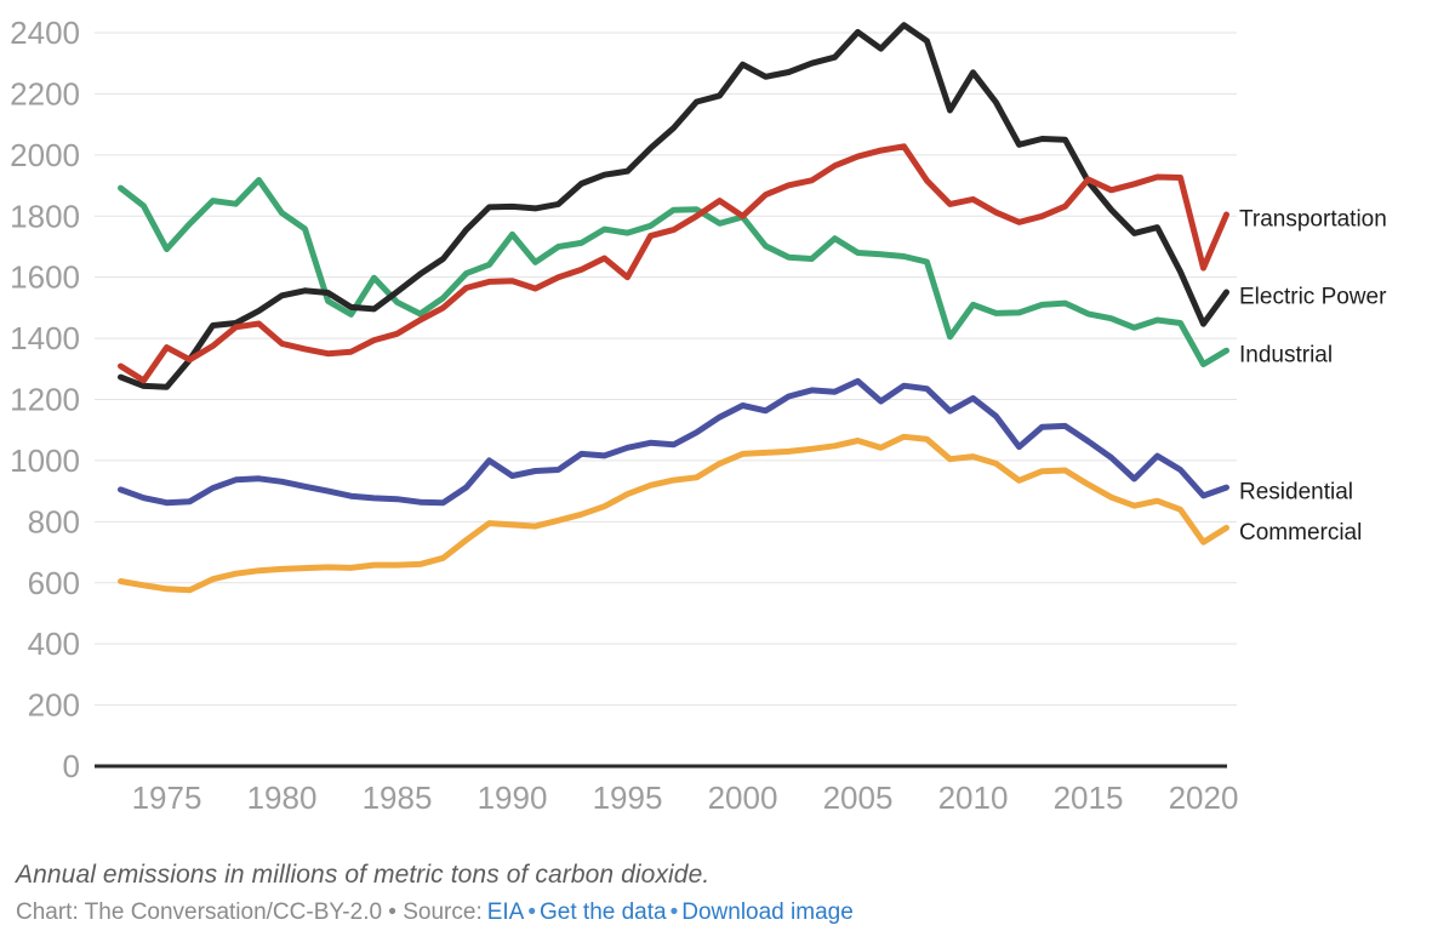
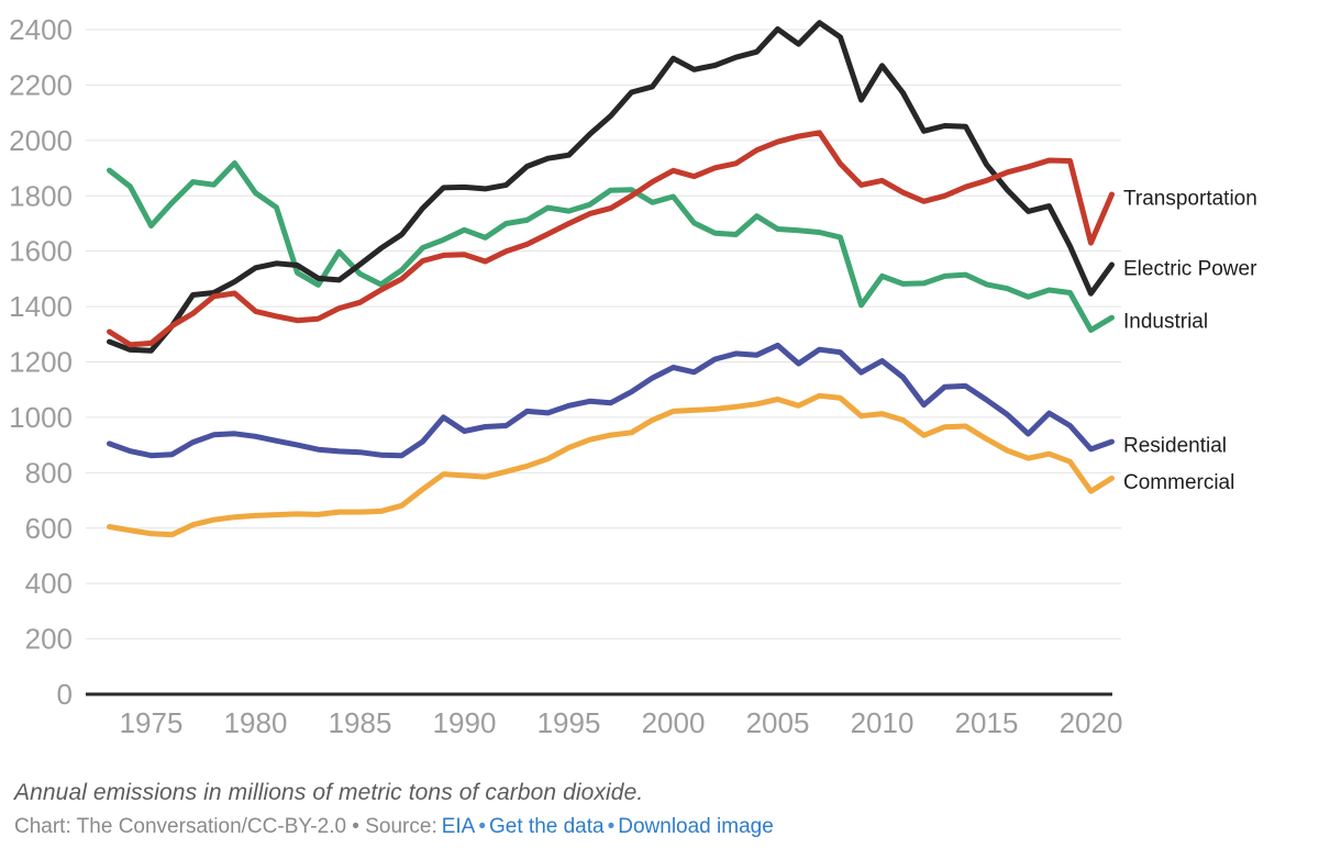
Transportation/1975: 1370 -> 1270
Industrial/1990: 1740 -> 1680
Transportation/1995: 1600 -> 1700
Transportation/2000: 1800 -> 1890
Transportation/2015: 1920 -> 1860
